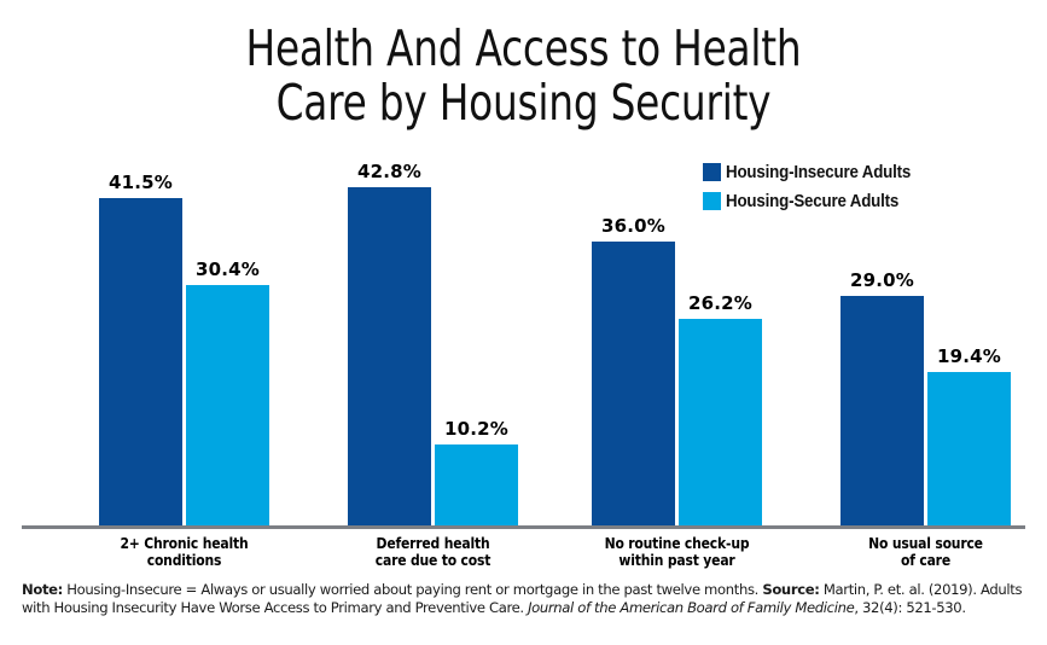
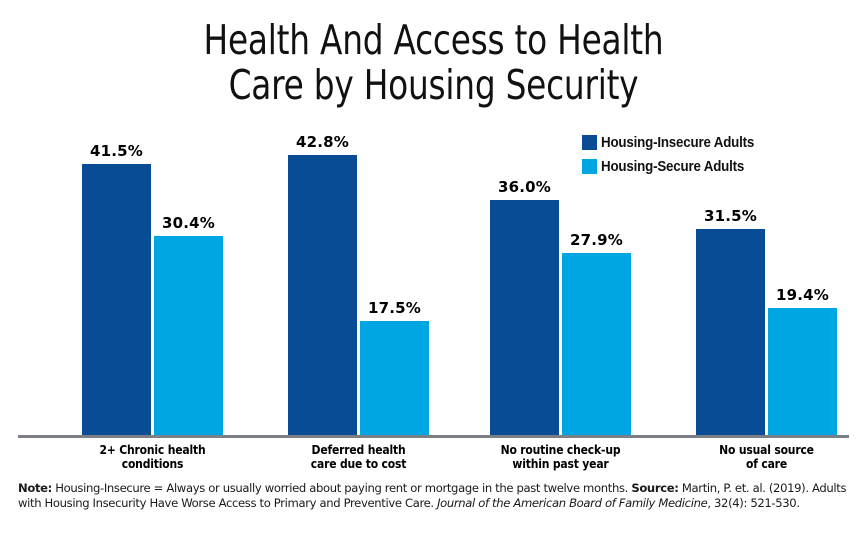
Housing-Secure Adults/Deferred health care due to cost: 10.2% -> 17.5%
Housing-Secure Adults/No routine check-up within past year: 26.2% -> 27.9%
Housing-Insecure Adults/No usual source of care: 29.0% -> 31.5%
